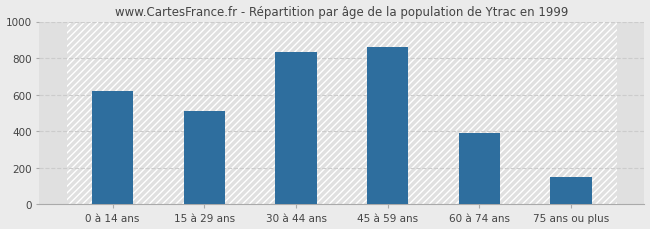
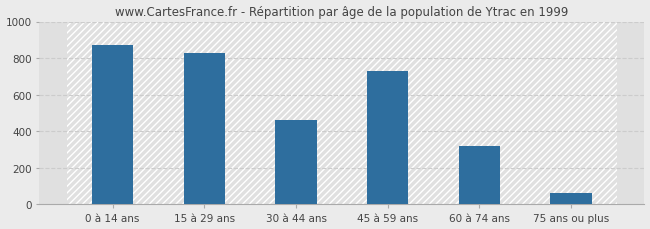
0 à 14 ans: 620 -> 870
15 à 29 ans: 510 -> 830
30 à 44 ans: 830 -> 460
45 à 59 ans: 860 -> 730
60 à 74 ans: 390 -> 320
75 ans ou plus: 150 -> 60
